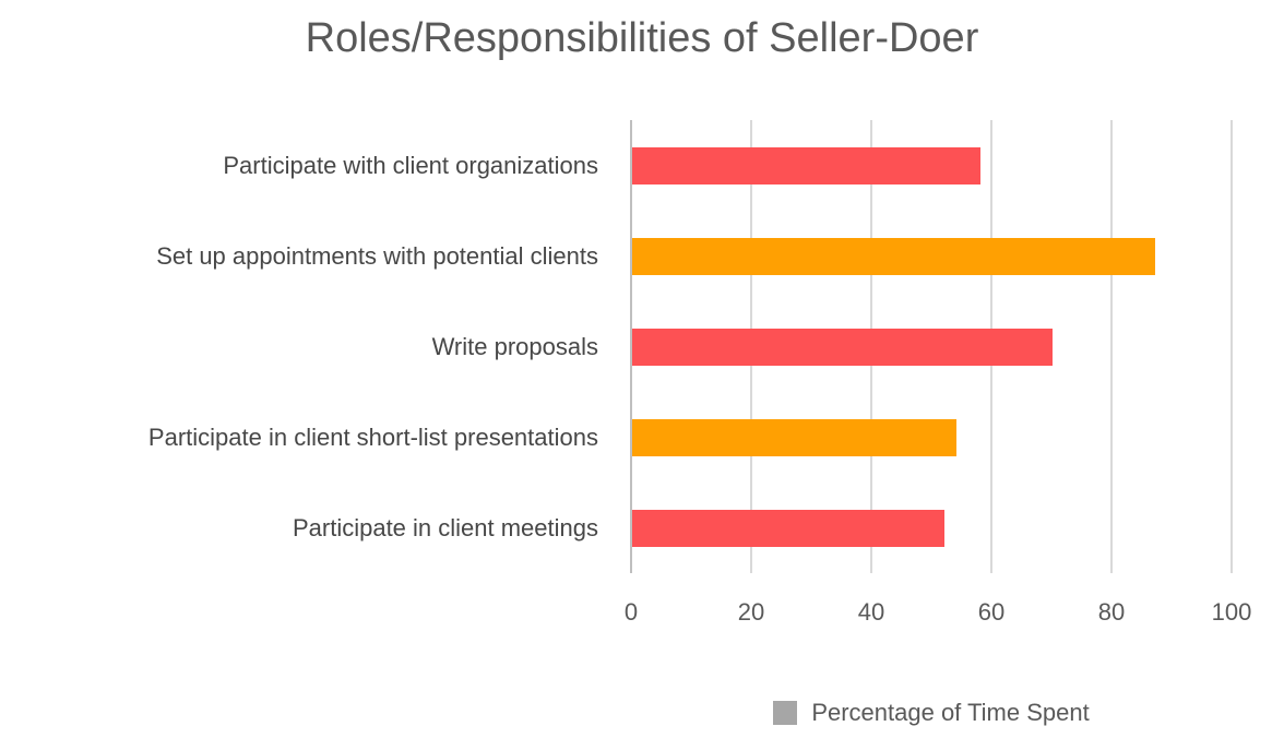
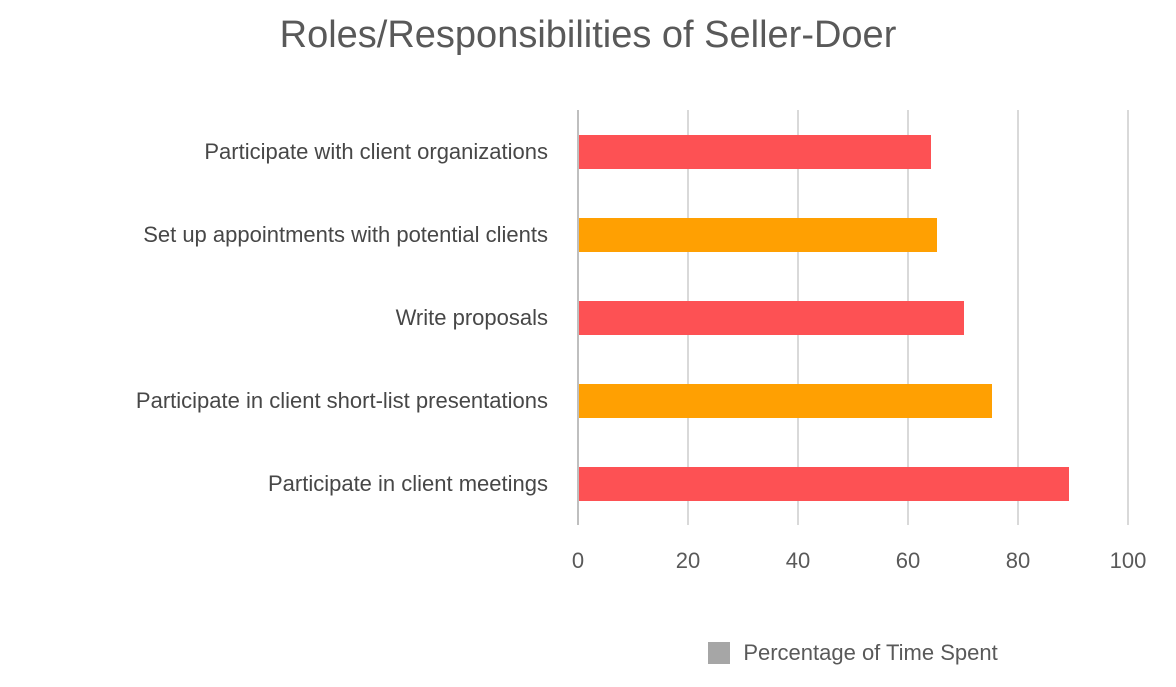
Participate with client organizations: 58 -> 64
Set up appointments with potential clients: 87 -> 65
Participate in client short-list presentations: 54 -> 75
Participate in client meetings: 52 -> 89
